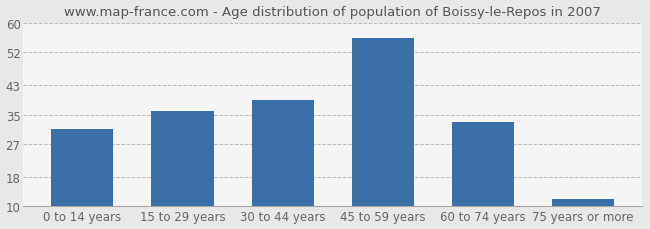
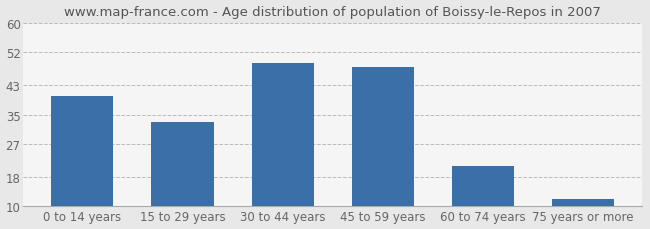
0 to 14 years: 31 -> 40
15 to 29 years: 36 -> 33
30 to 44 years: 39 -> 49
45 to 59 years: 56 -> 48
60 to 74 years: 33 -> 21
